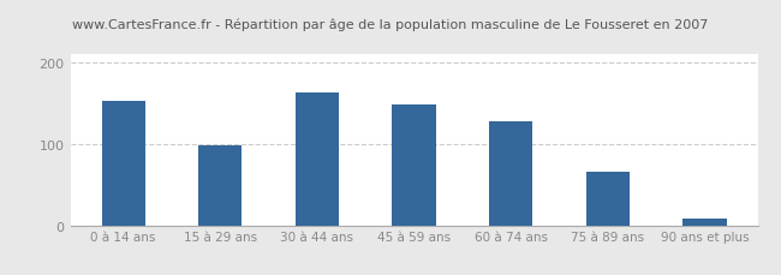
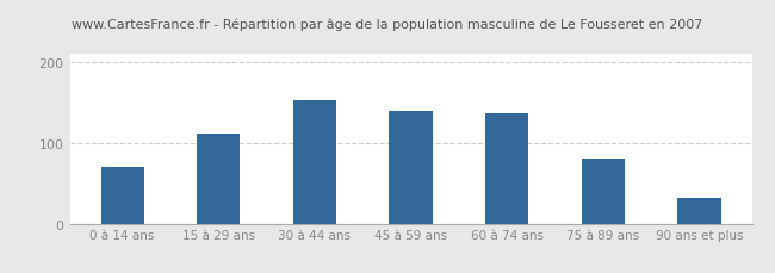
0 à 14 ans: 152 -> 70
15 à 29 ans: 98 -> 112
30 à 44 ans: 163 -> 152
45 à 59 ans: 148 -> 140
60 à 74 ans: 128 -> 136
75 à 89 ans: 65 -> 80
90 ans et plus: 8 -> 32
